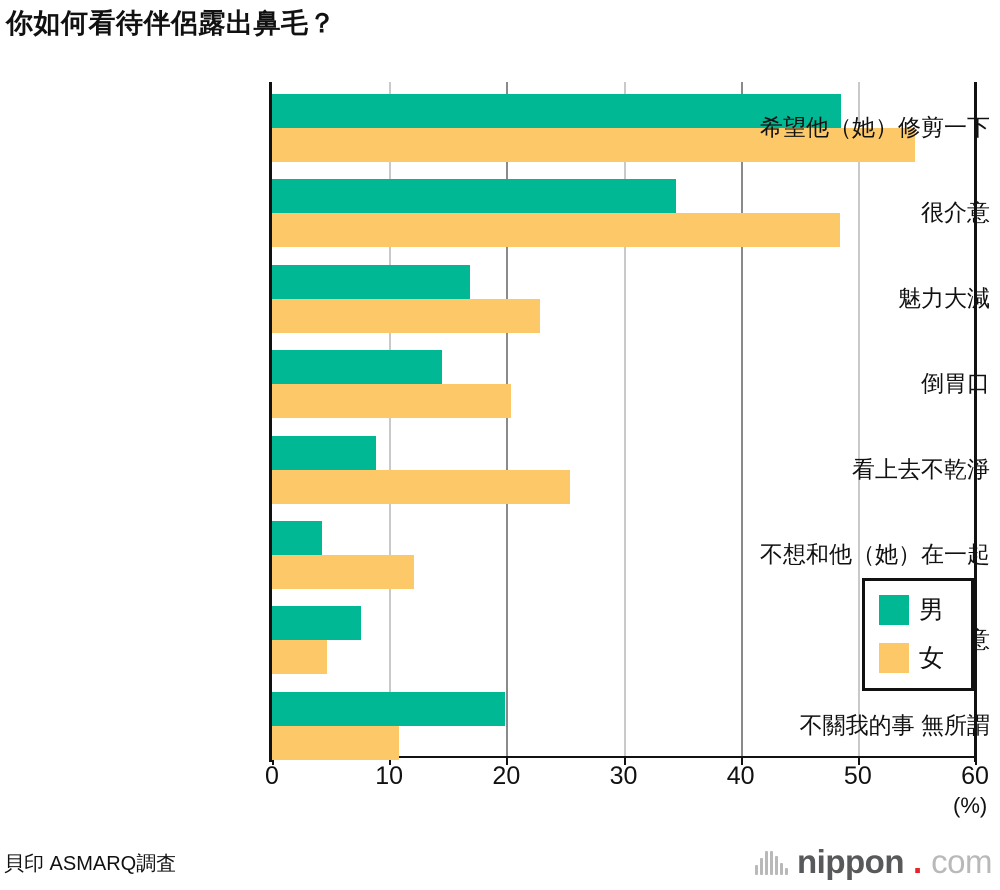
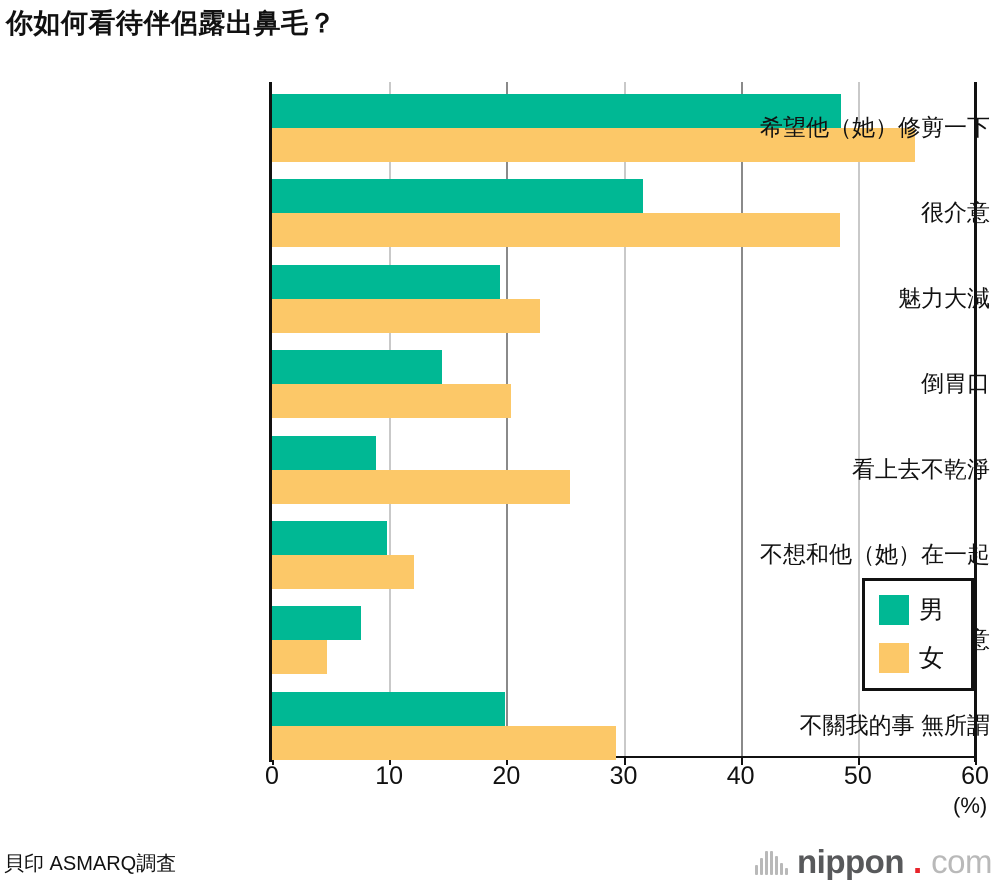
男/很介意: 34.5 -> 31.7
男/魅力大減: 16.9 -> 19.5
男/不想和他（她）在一起: 4.3 -> 9.8
女/不關我的事 無所謂: 10.8 -> 29.4
